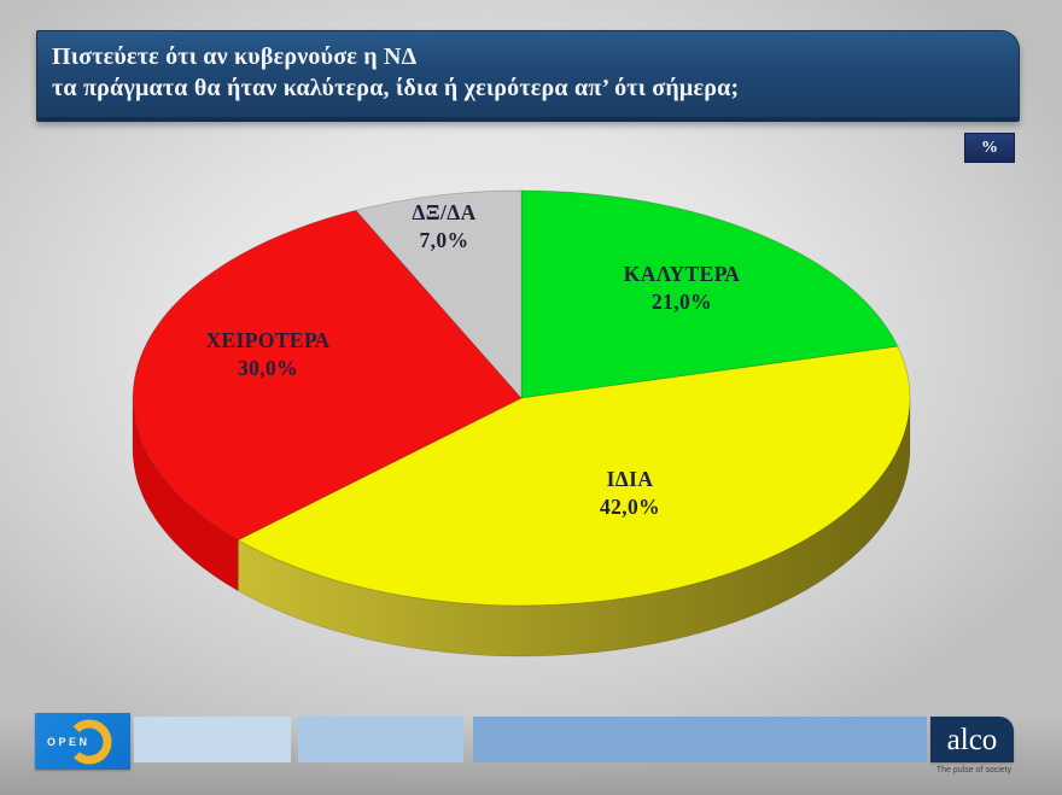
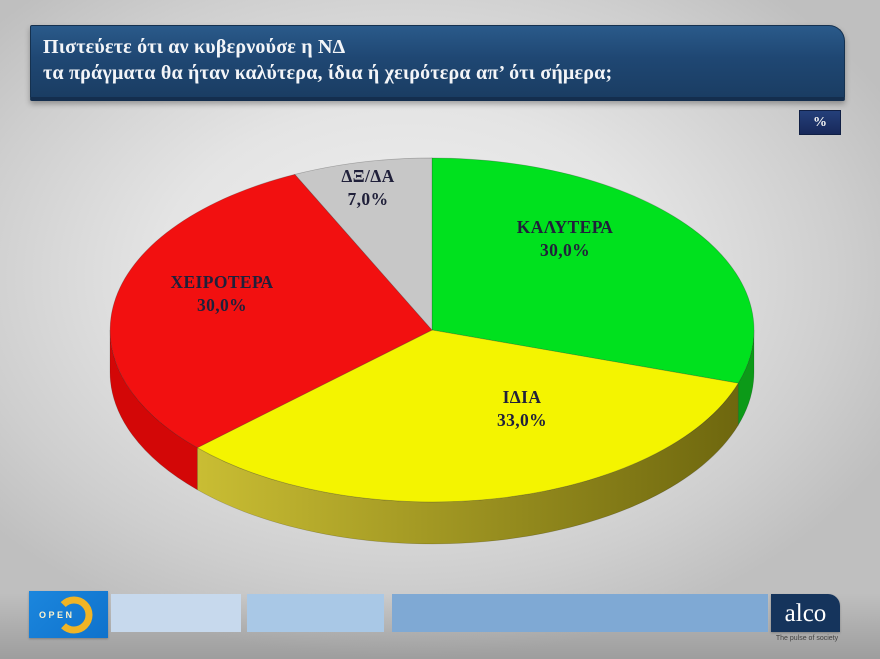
ΚΑΛΥΤΕΡΑ: 21,0% -> 30,0%
ΙΔΙΑ: 42,0% -> 33,0%
